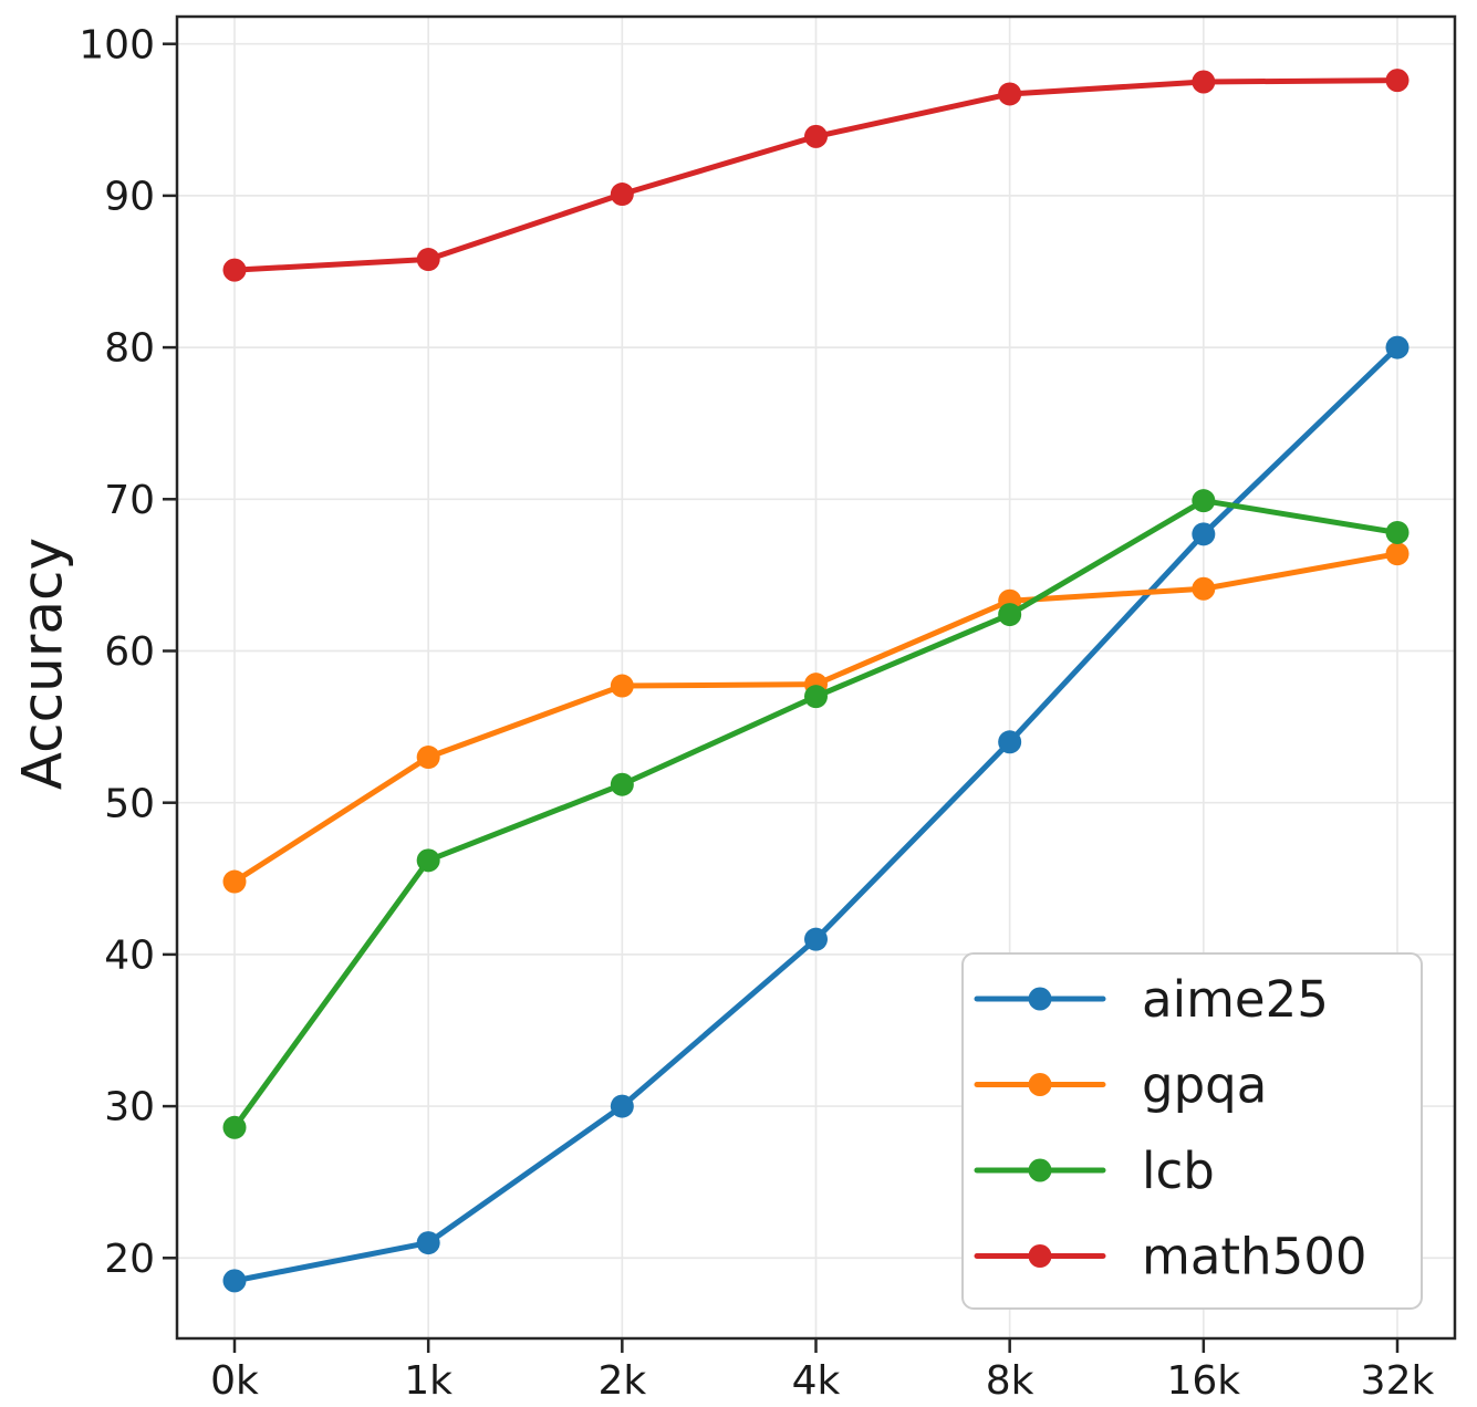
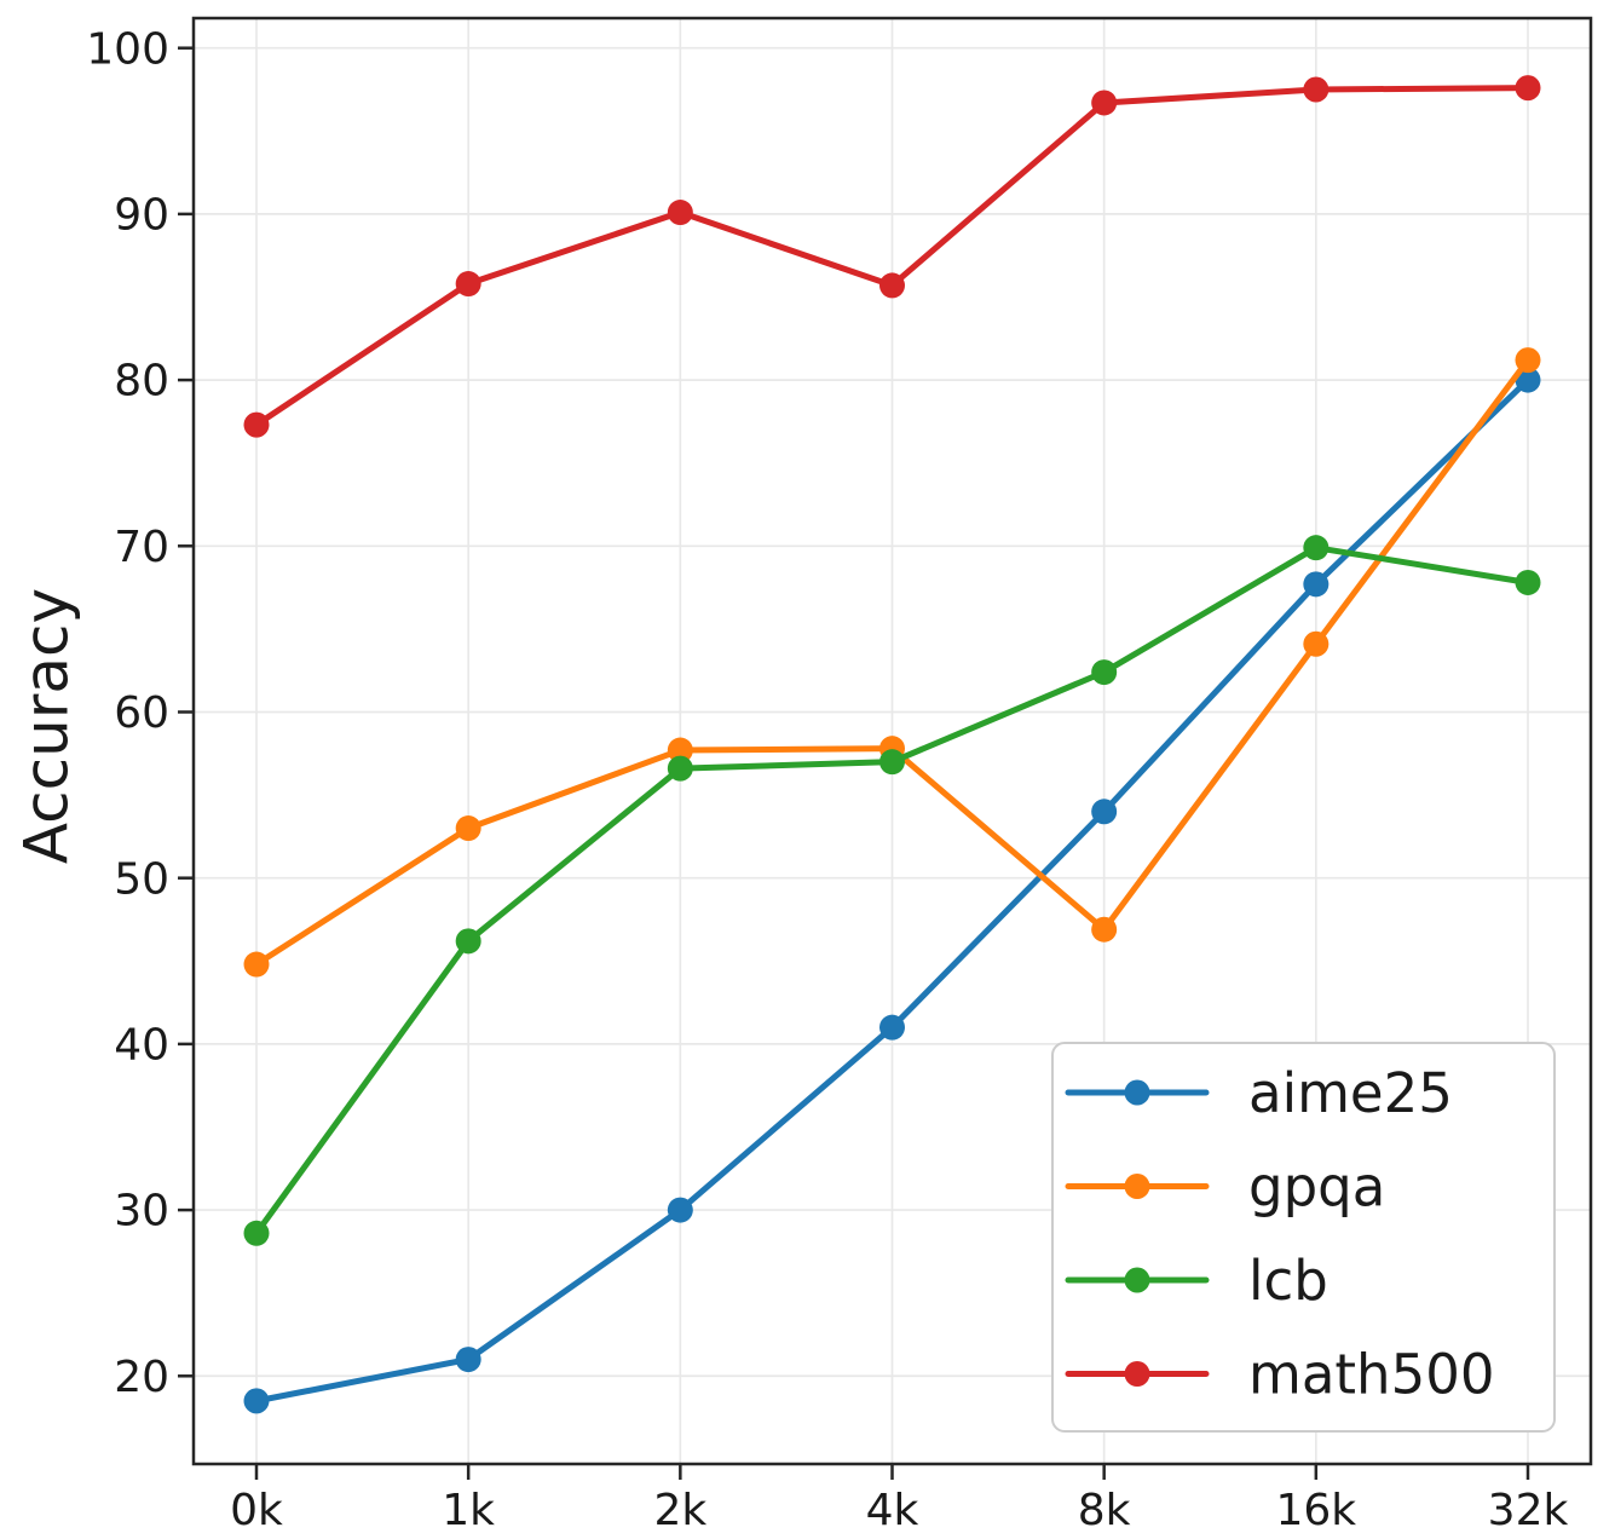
math500/0k: 85.1 -> 77.3
lcb/2k: 51.2 -> 56.6
math500/4k: 93.9 -> 85.7
gpqa/8k: 63.3 -> 46.9
gpqa/32k: 66.4 -> 81.2
